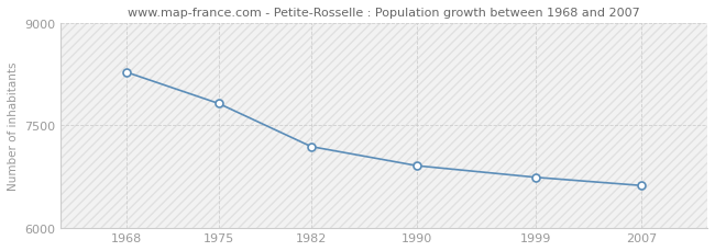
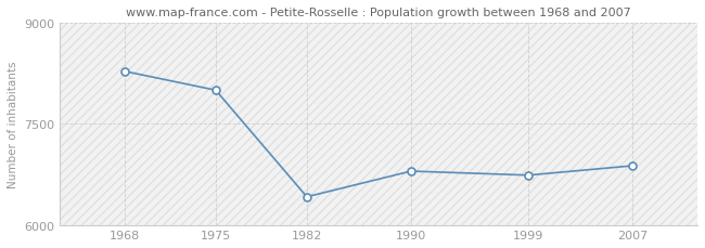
1975: 7820 -> 8000
1982: 7190 -> 6420
1990: 6910 -> 6800
2007: 6620 -> 6880
